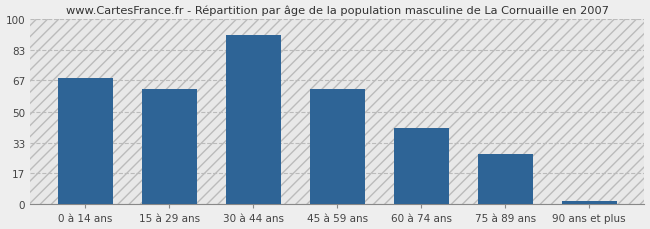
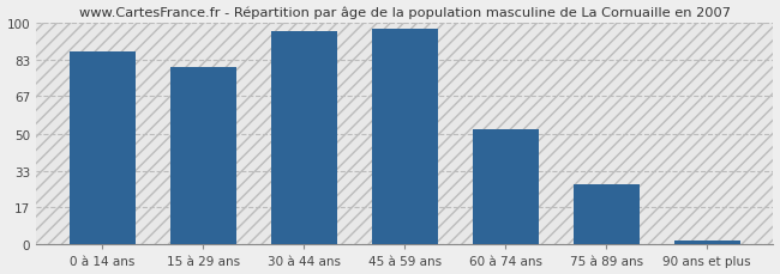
0 à 14 ans: 68 -> 87
15 à 29 ans: 62 -> 80
30 à 44 ans: 91 -> 96
45 à 59 ans: 62 -> 97
60 à 74 ans: 41 -> 52
